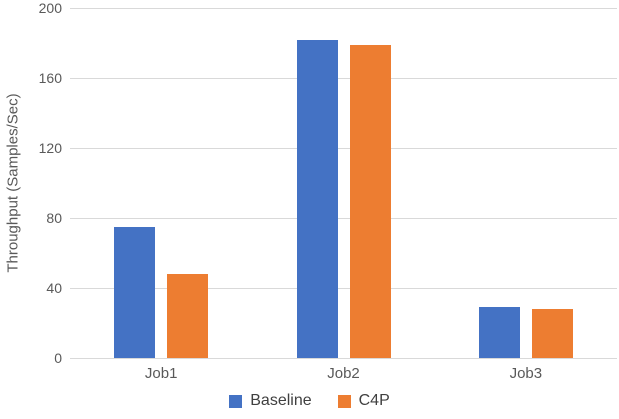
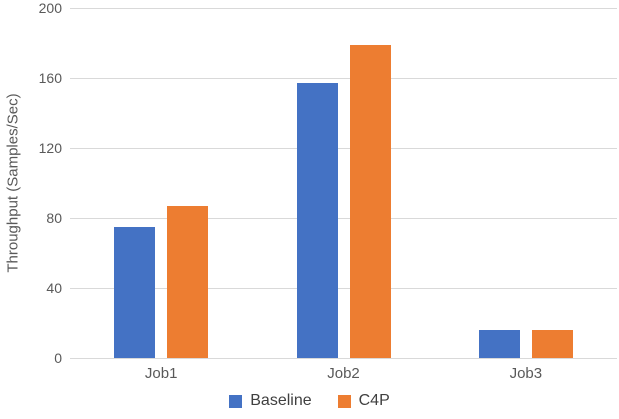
C4P/Job1: 48 -> 87
Baseline/Job2: 182 -> 157
Baseline/Job3: 29 -> 16
C4P/Job3: 28 -> 16
